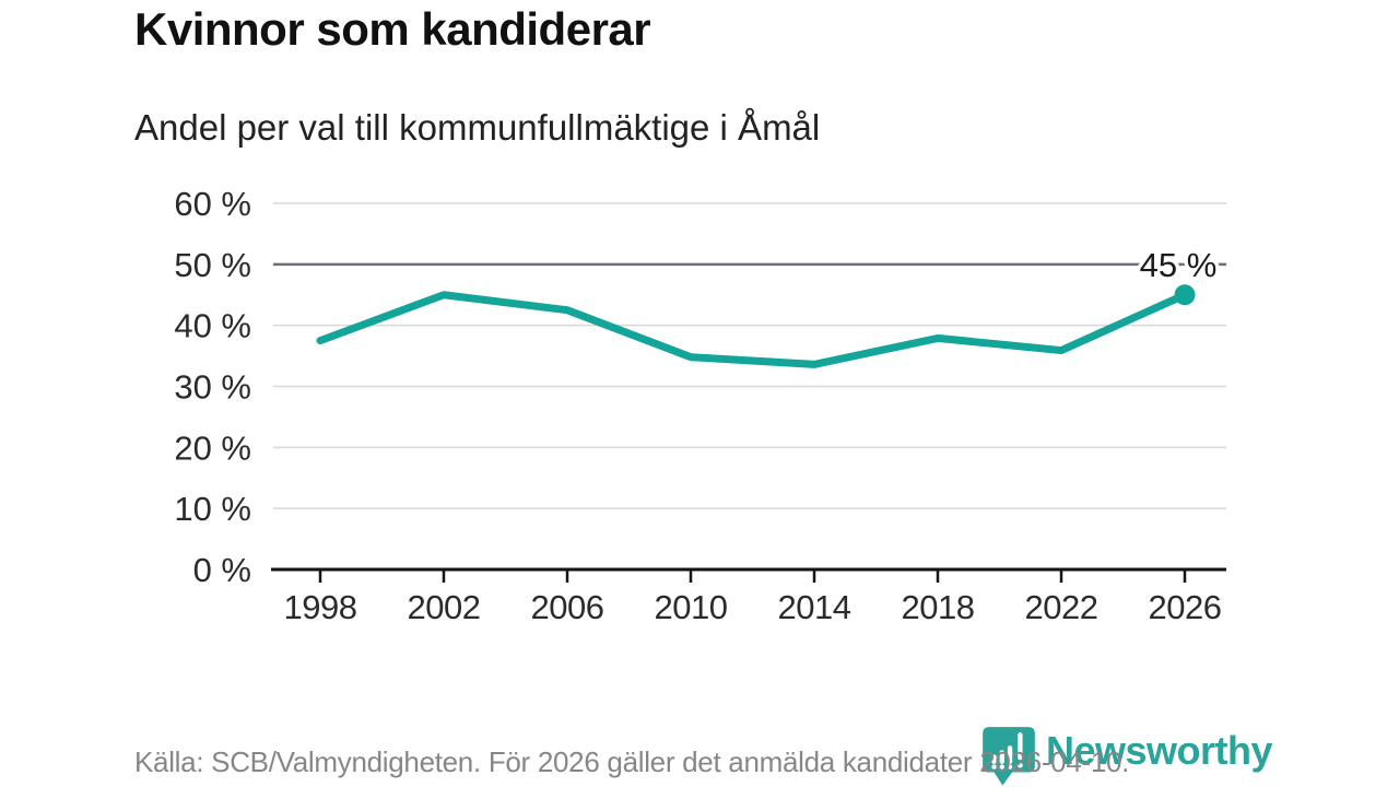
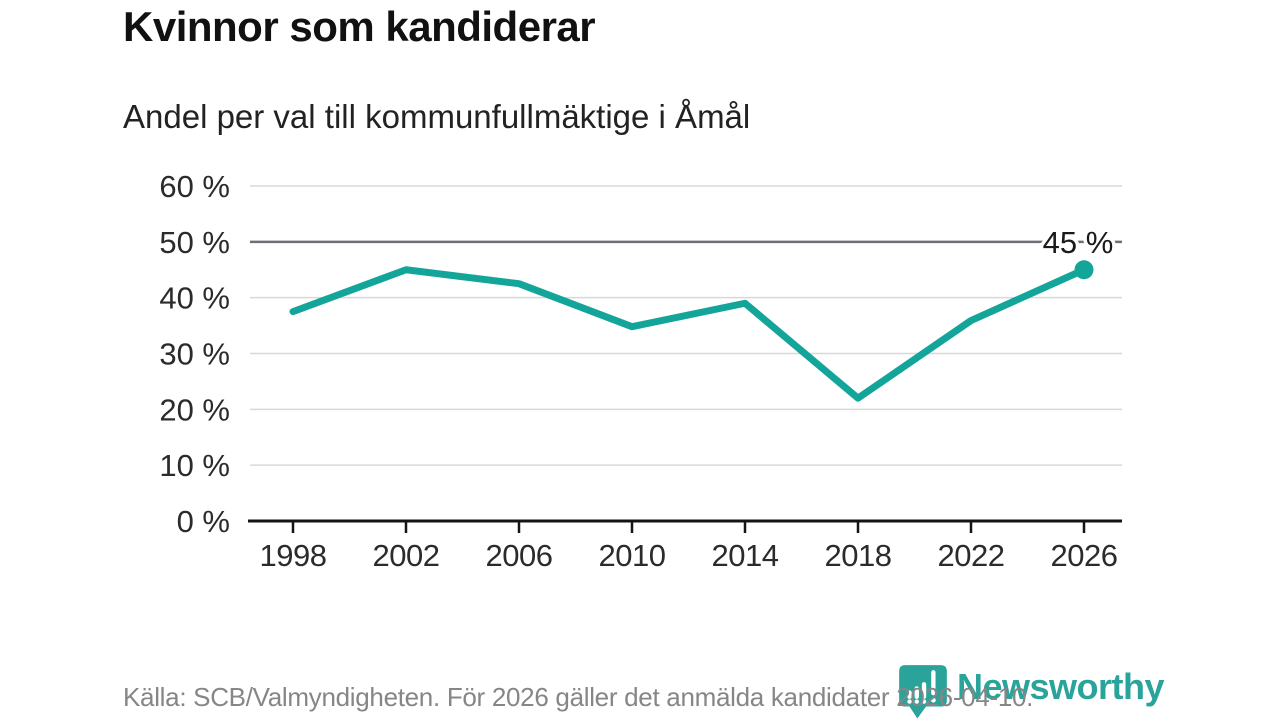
2014: 34% -> 39%
2018: 38% -> 22%
